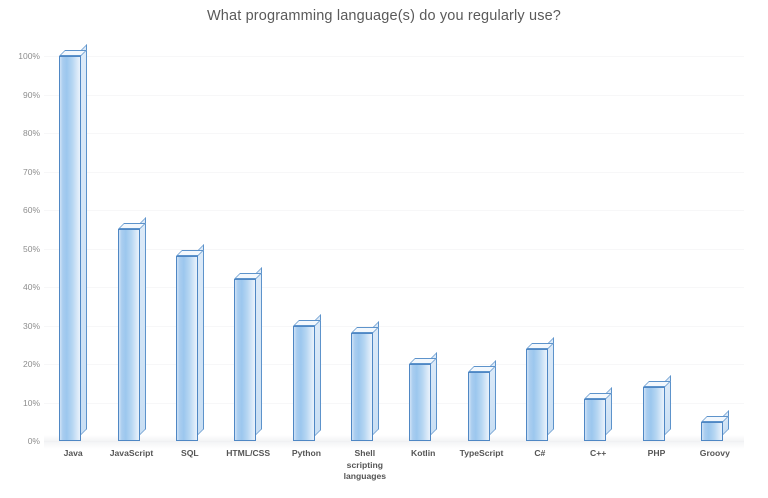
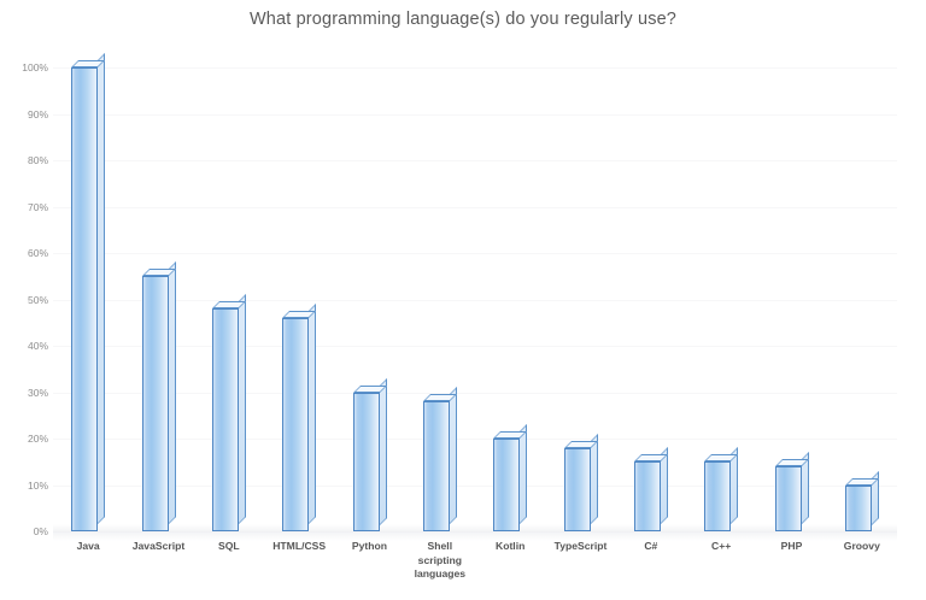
HTML/CSS: 42% -> 46%
C#: 24% -> 15%
C++: 11% -> 15%
Groovy: 5% -> 10%
